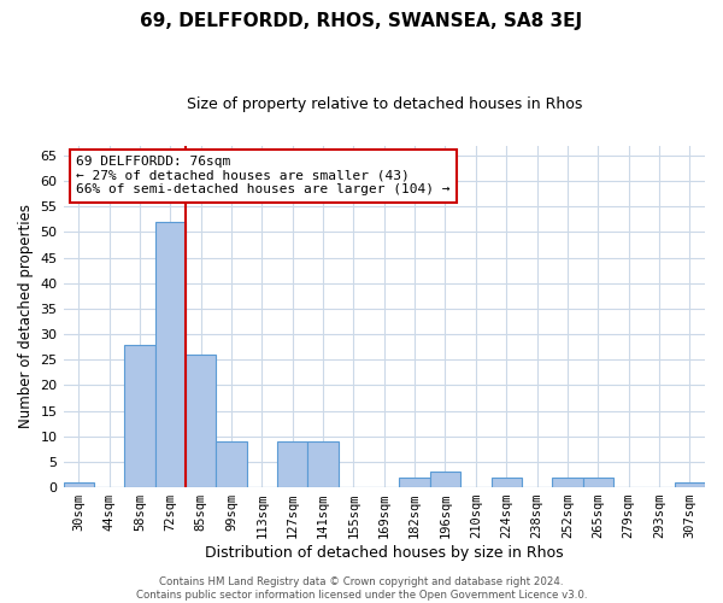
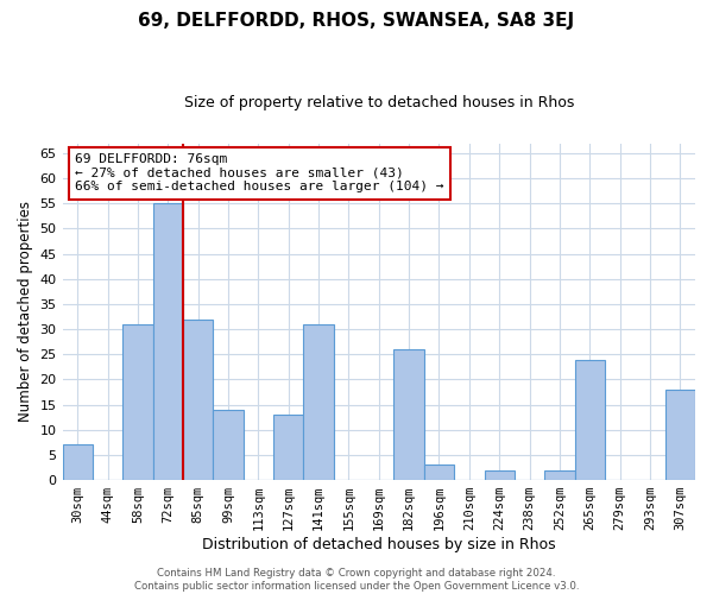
30sqm: 1 -> 7
58sqm: 28 -> 31
72sqm: 52 -> 55
85sqm: 26 -> 32
99sqm: 9 -> 14
127sqm: 9 -> 13
141sqm: 9 -> 31
182sqm: 2 -> 26
265sqm: 2 -> 24
307sqm: 1 -> 18
